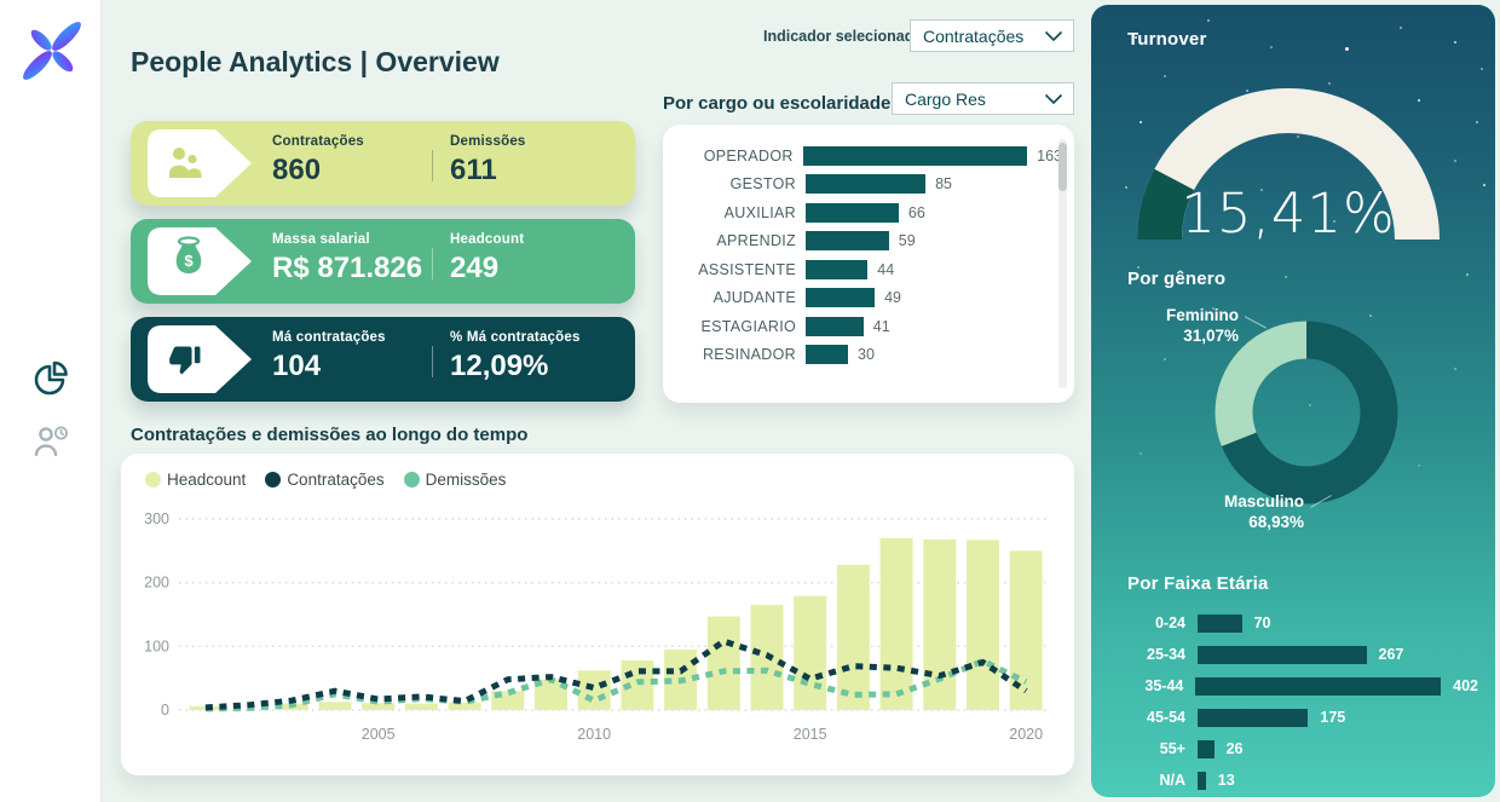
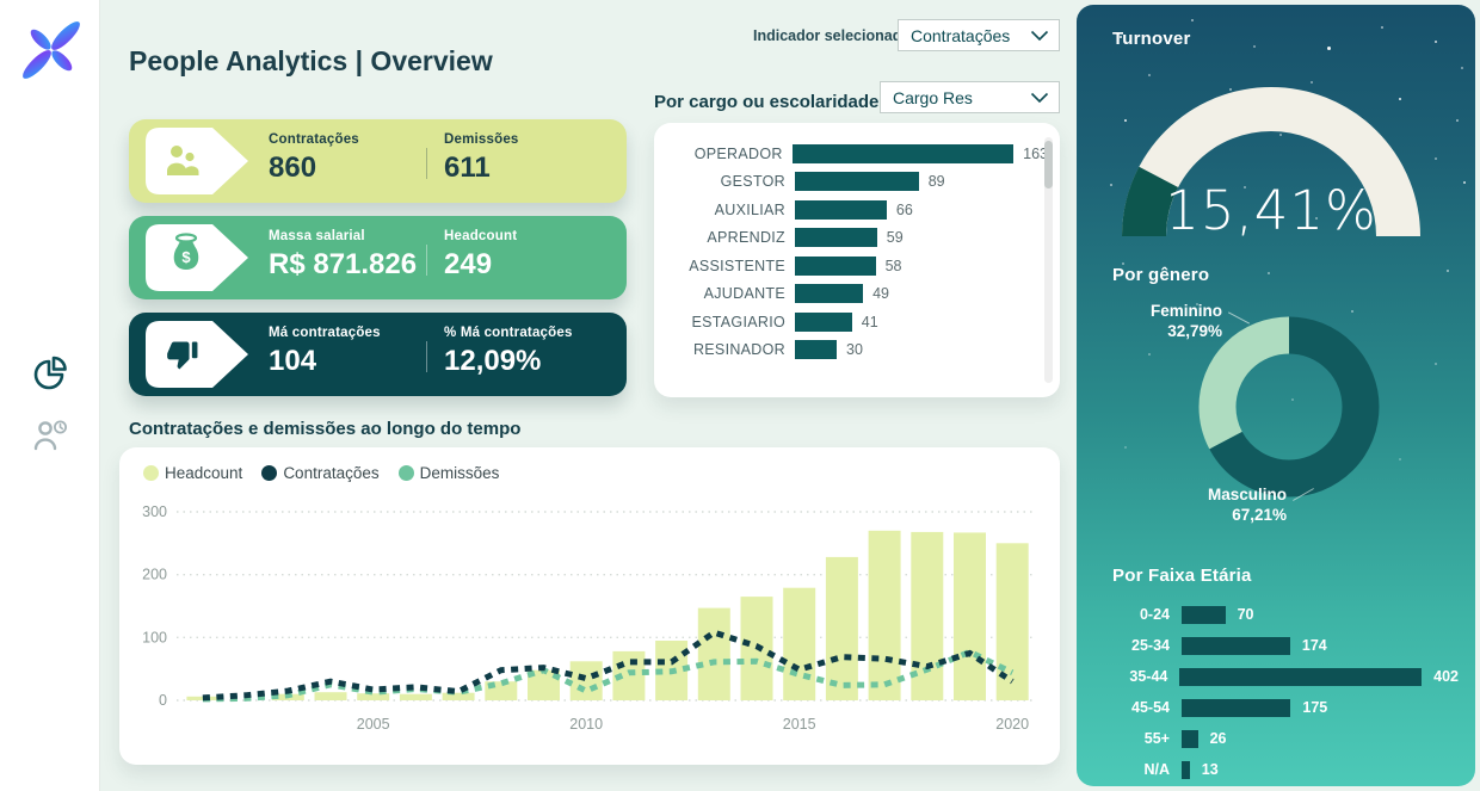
Por cargo ou escolaridade/GESTOR: 85 -> 89
Por cargo ou escolaridade/ASSISTENTE: 44 -> 58
Por gênero/Feminino: 31,07% -> 32,79%
Por gênero/Masculino: 68,93% -> 67,21%
Por Faixa Etária/25-34: 267 -> 174
